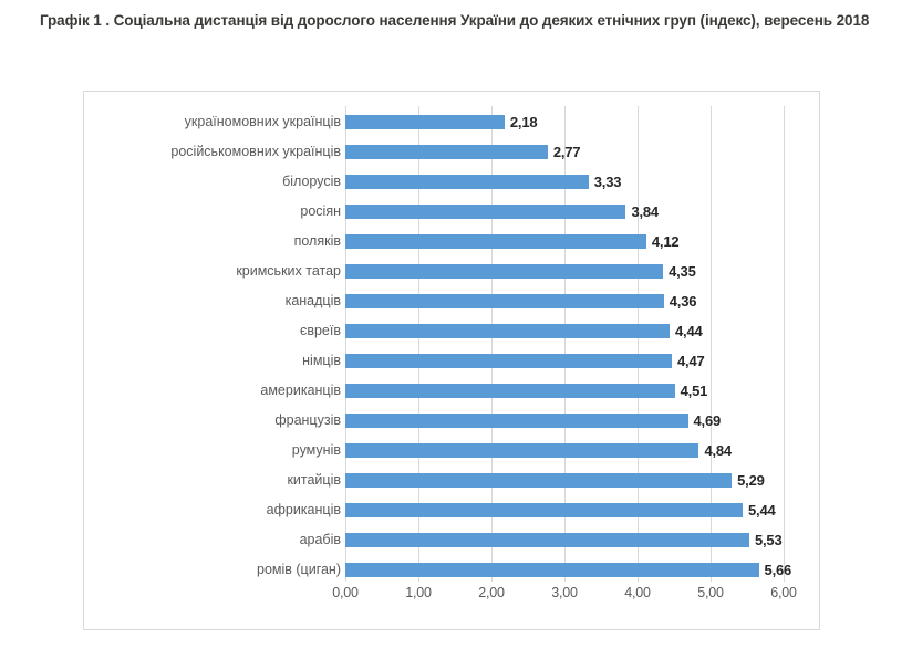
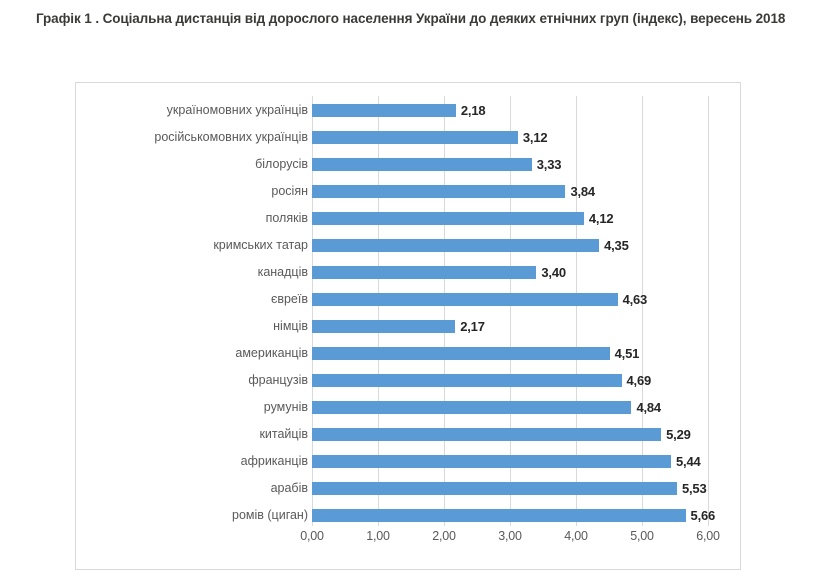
російськомовних українців: 2,77 -> 3,12
канадців: 4,36 -> 3,40
євреїв: 4,44 -> 4,63
німців: 4,47 -> 2,17
